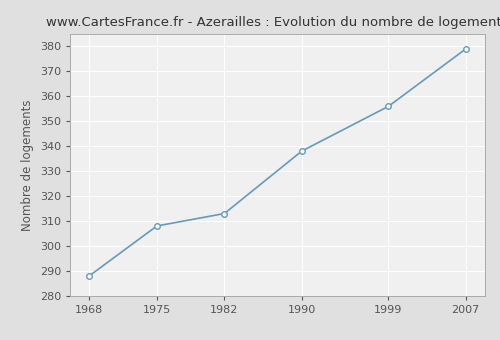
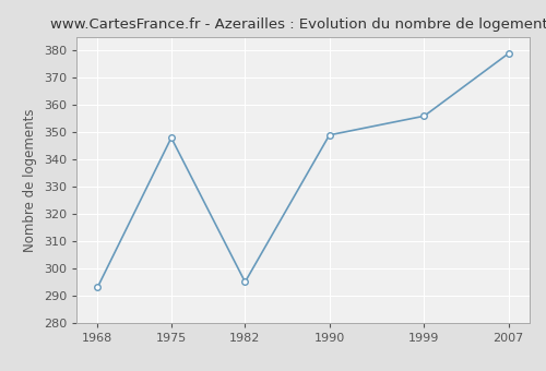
1968: 288 -> 293
1975: 308 -> 348
1982: 313 -> 295
1990: 338 -> 349
